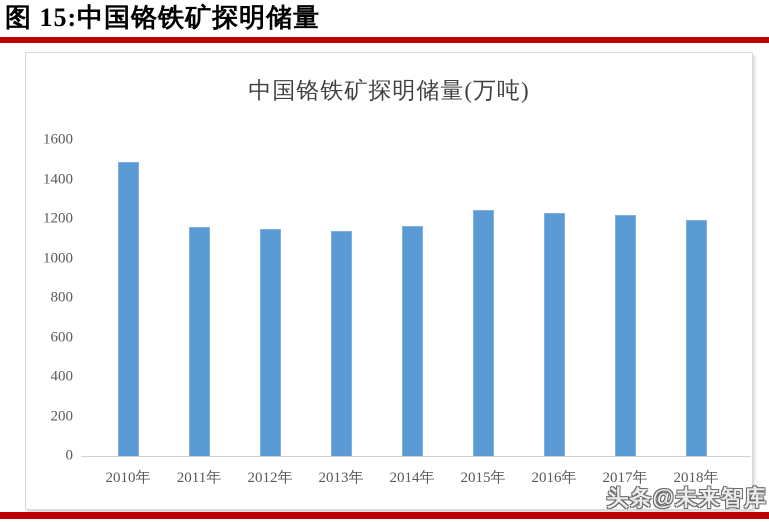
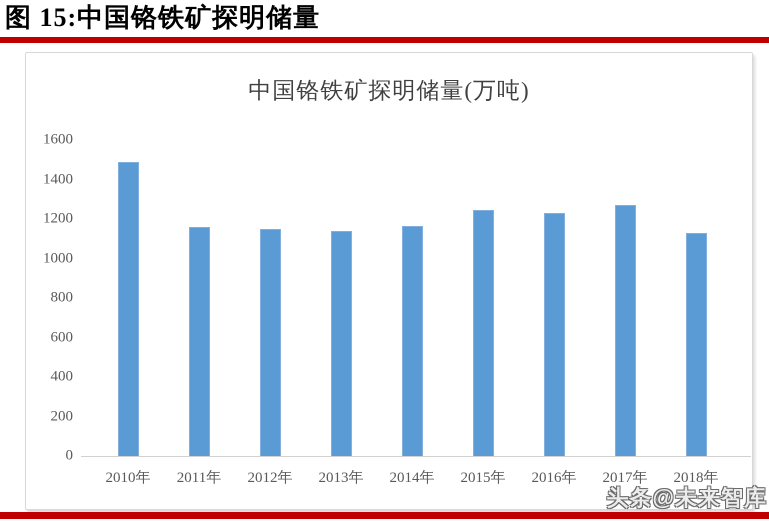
2017年: 1220 -> 1270
2018年: 1200 -> 1130
